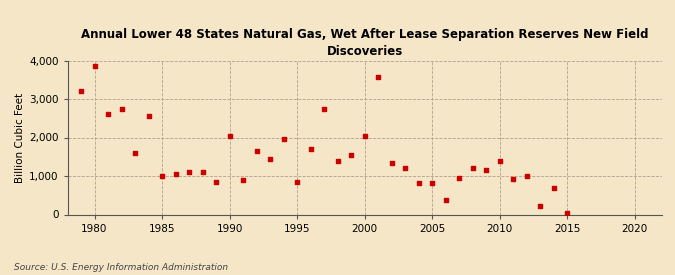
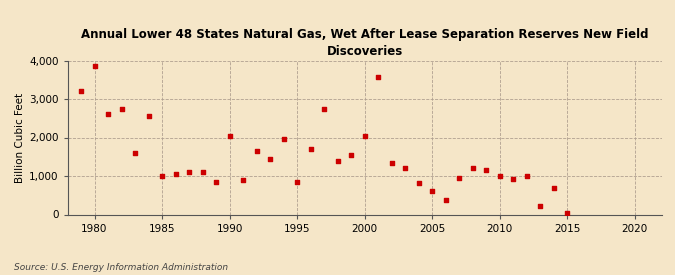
2005: 820 -> 600
2010: 1,400 -> 1,000
